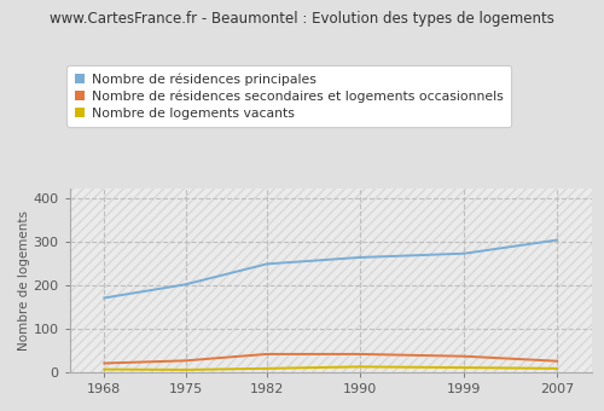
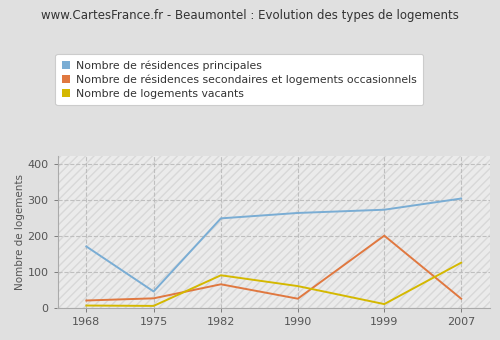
Nombre de résidences principales/1975: 201 -> 45
Nombre de résidences secondaires et logements occasionnels/1982: 41 -> 65
Nombre de logements vacants/1982: 8 -> 90
Nombre de résidences secondaires et logements occasionnels/1990: 41 -> 25
Nombre de logements vacants/1990: 12 -> 60
Nombre de résidences secondaires et logements occasionnels/1999: 36 -> 200
Nombre de logements vacants/2007: 8 -> 125
